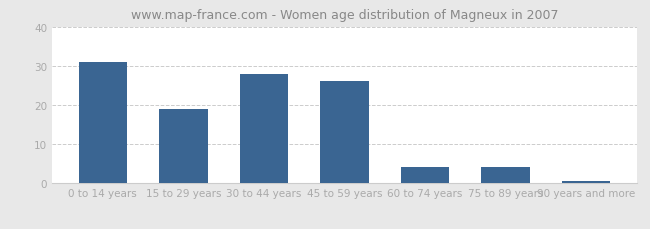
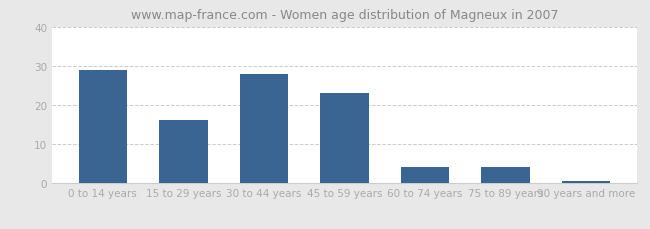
0 to 14 years: 31.0 -> 29.0
15 to 29 years: 19.0 -> 16.0
45 to 59 years: 26.0 -> 23.0
